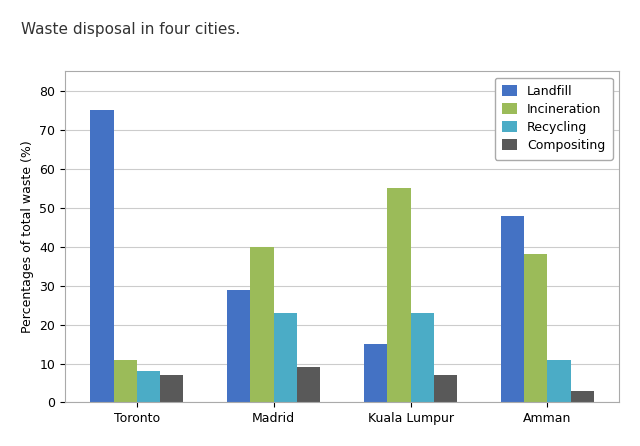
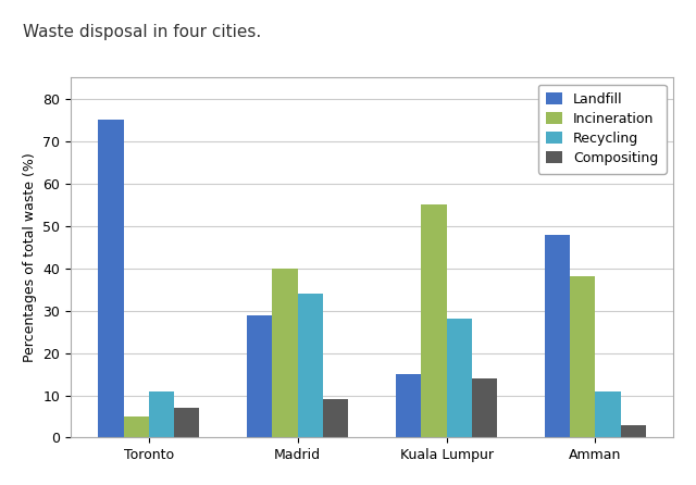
Incineration/Toronto: 11 -> 5
Recycling/Toronto: 8 -> 11
Recycling/Madrid: 23 -> 34
Recycling/Kuala Lumpur: 23 -> 28
Compositing/Kuala Lumpur: 7 -> 14
